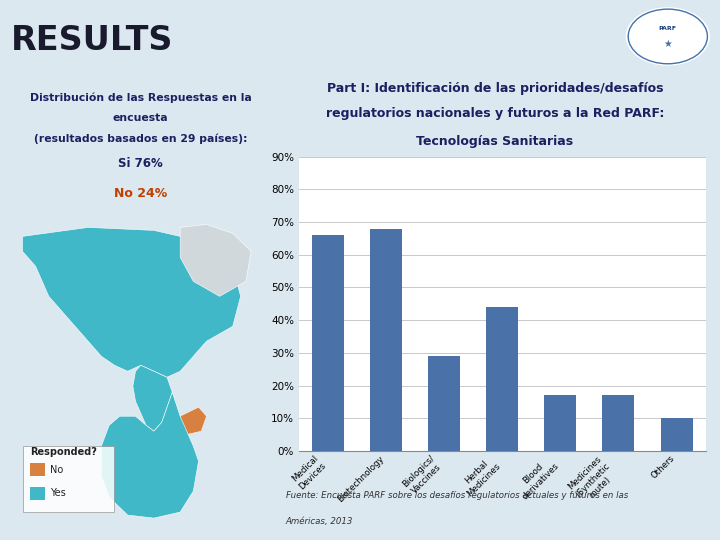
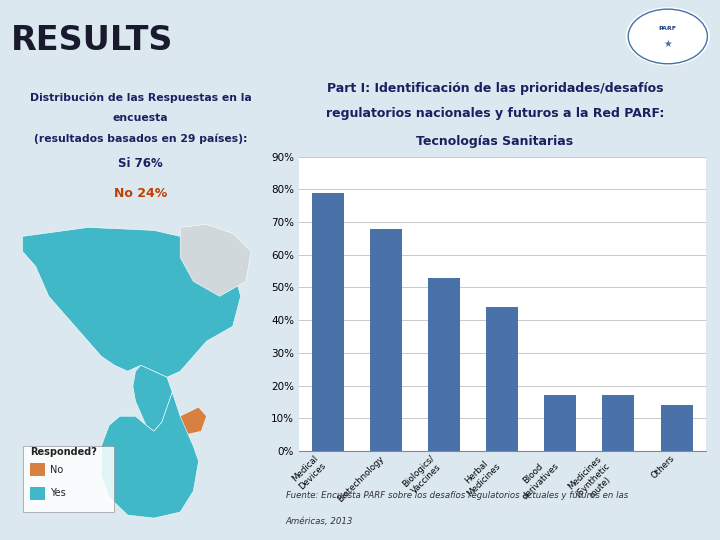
Medical Devices: 66% -> 79%
Biologics/ Vaccines: 29% -> 53%
Others: 10% -> 14%
